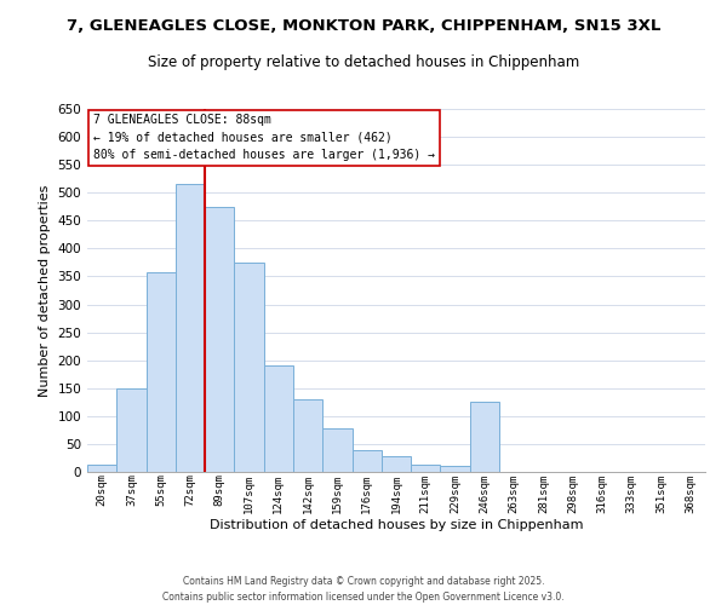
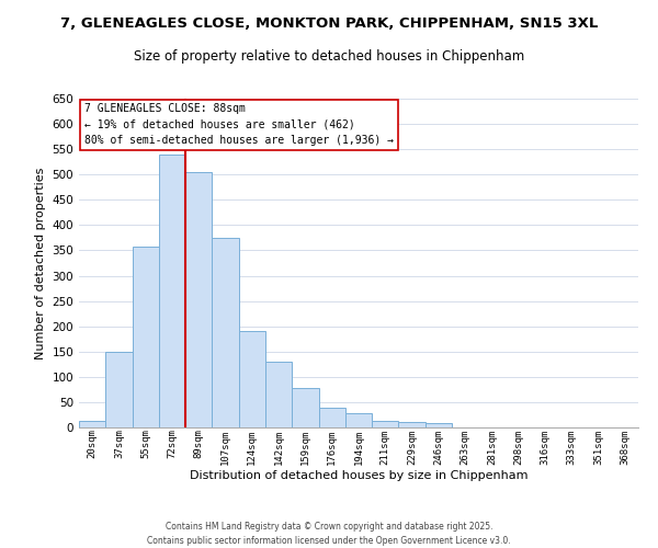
72sqm: 515 -> 540
89sqm: 475 -> 505
246sqm: 125 -> 8
